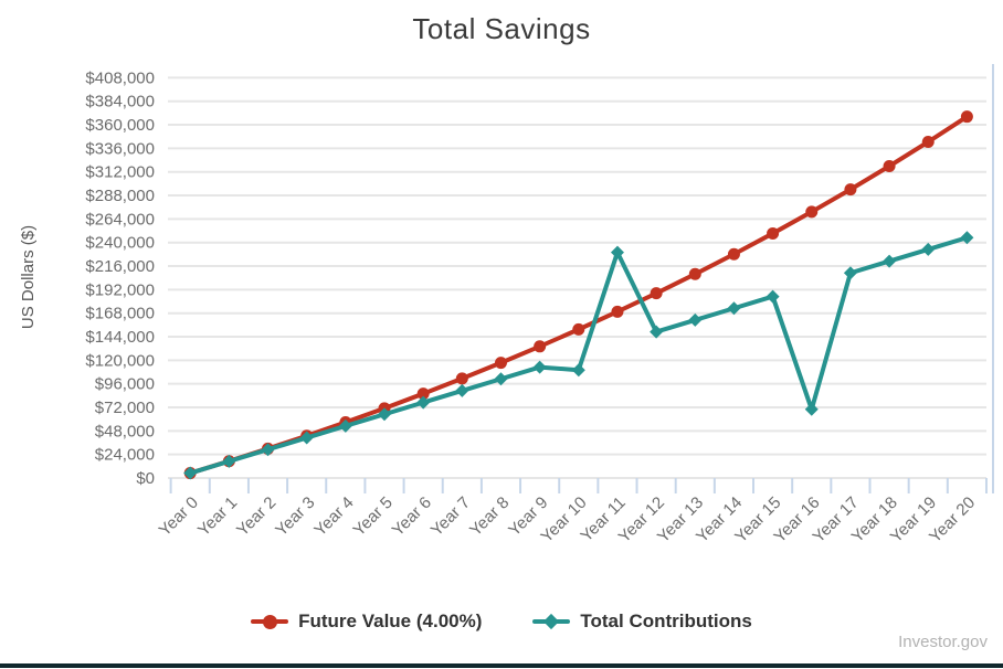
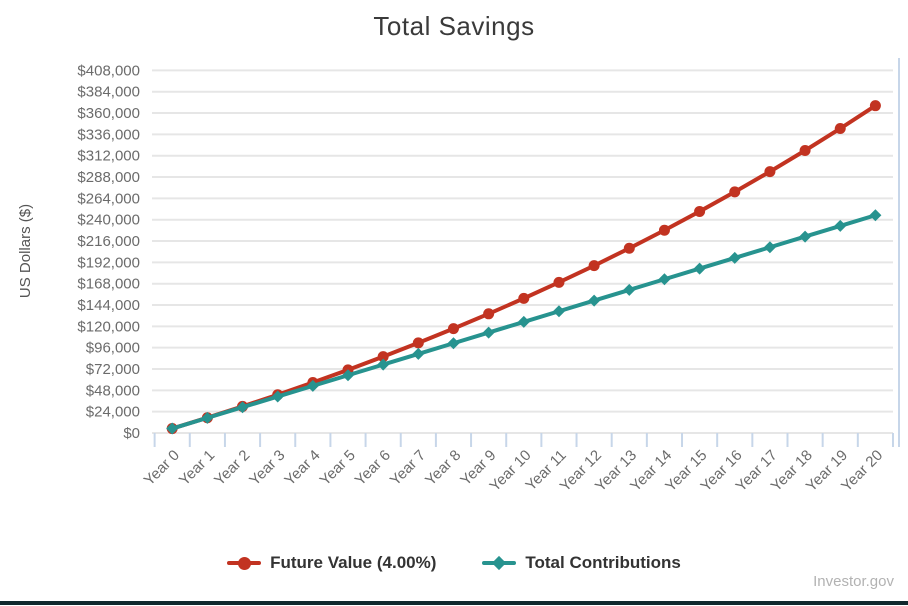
Total Contributions/Year 10: $110000 -> $120000
Total Contributions/Year 11: $230000 -> $140000
Total Contributions/Year 16: $70000 -> $200000
